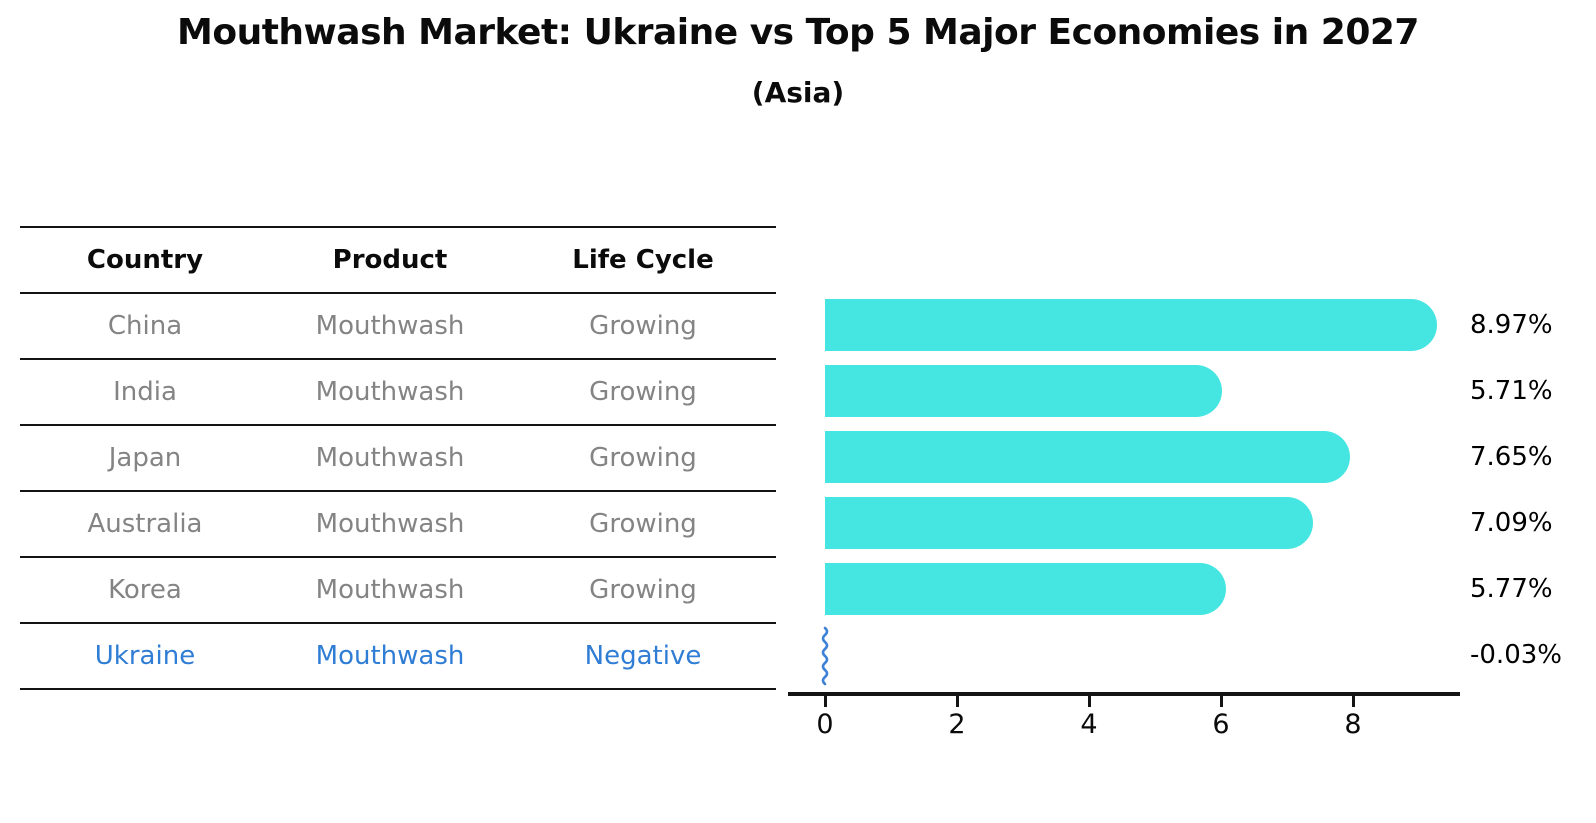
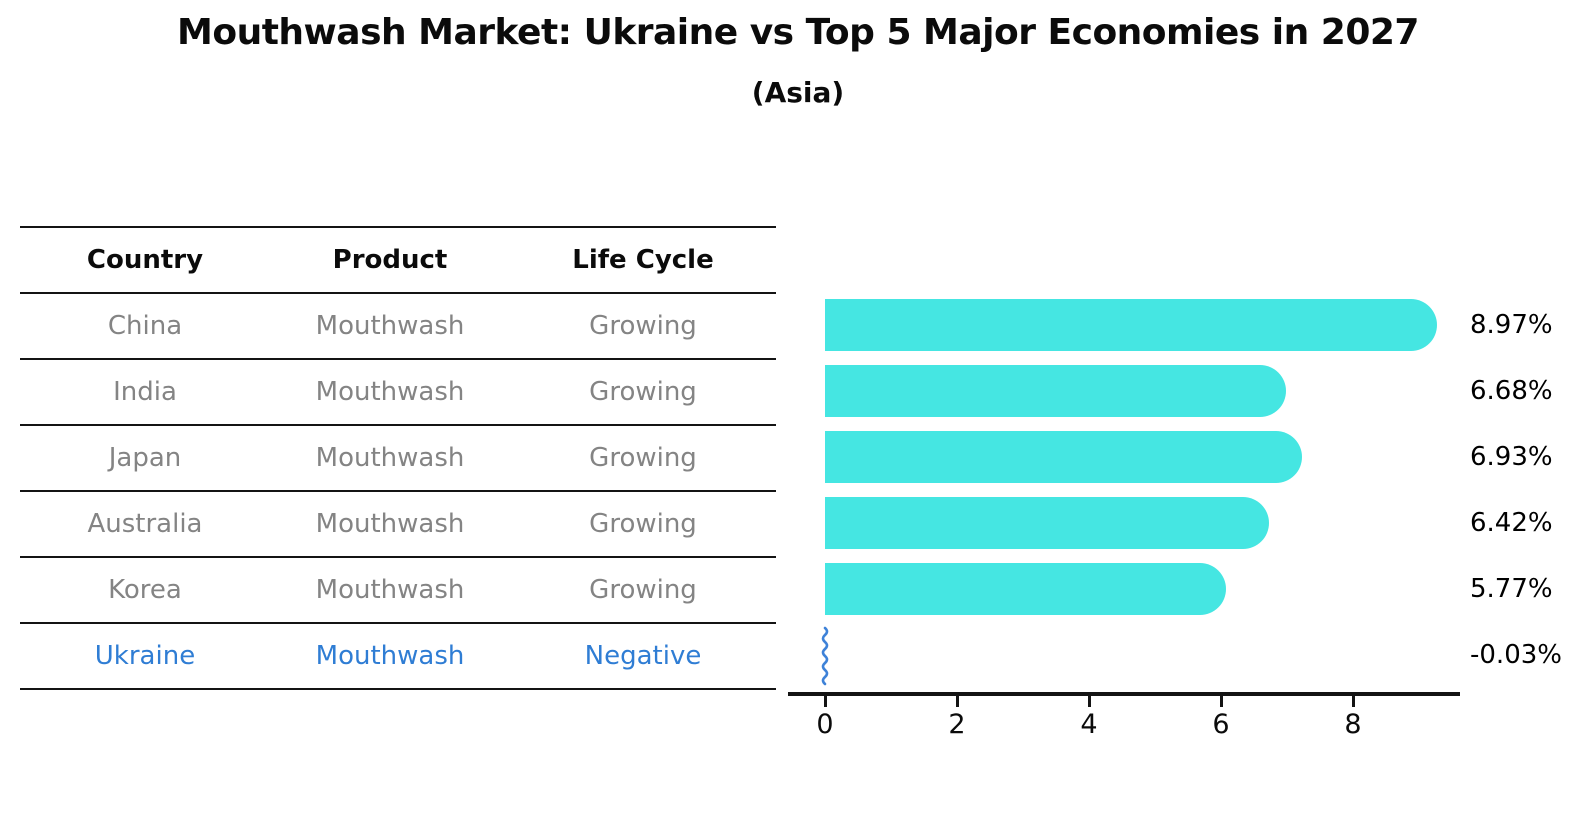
India: 5.71% -> 6.68%
Japan: 7.65% -> 6.93%
Australia: 7.09% -> 6.42%
